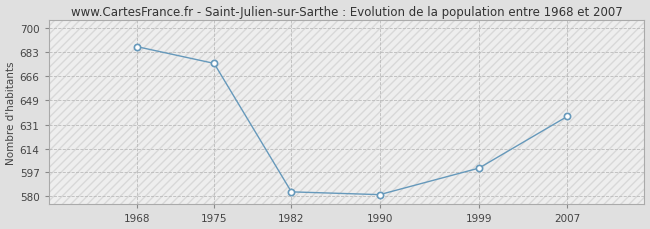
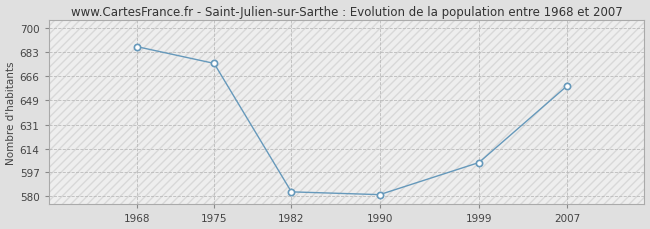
1999: 600 -> 604
2007: 637 -> 659
